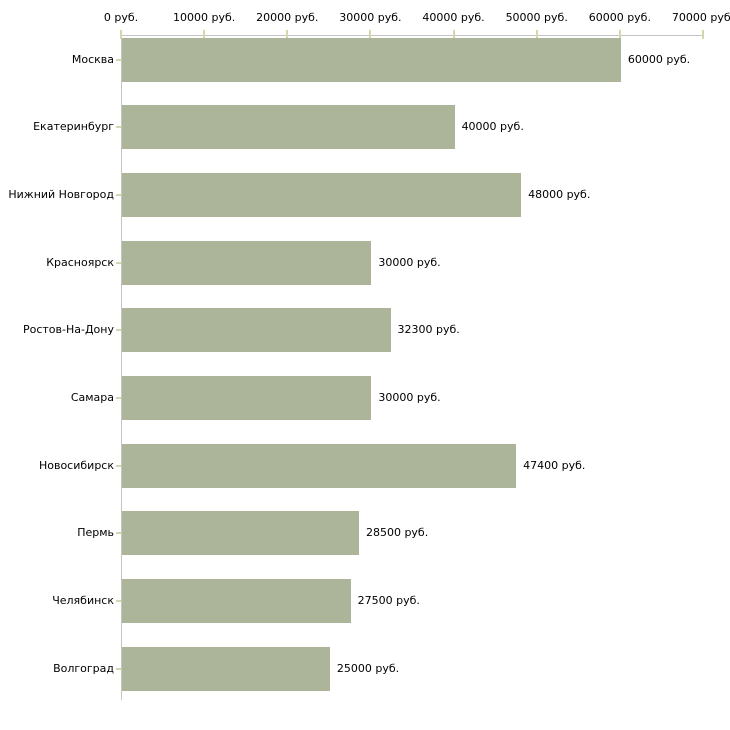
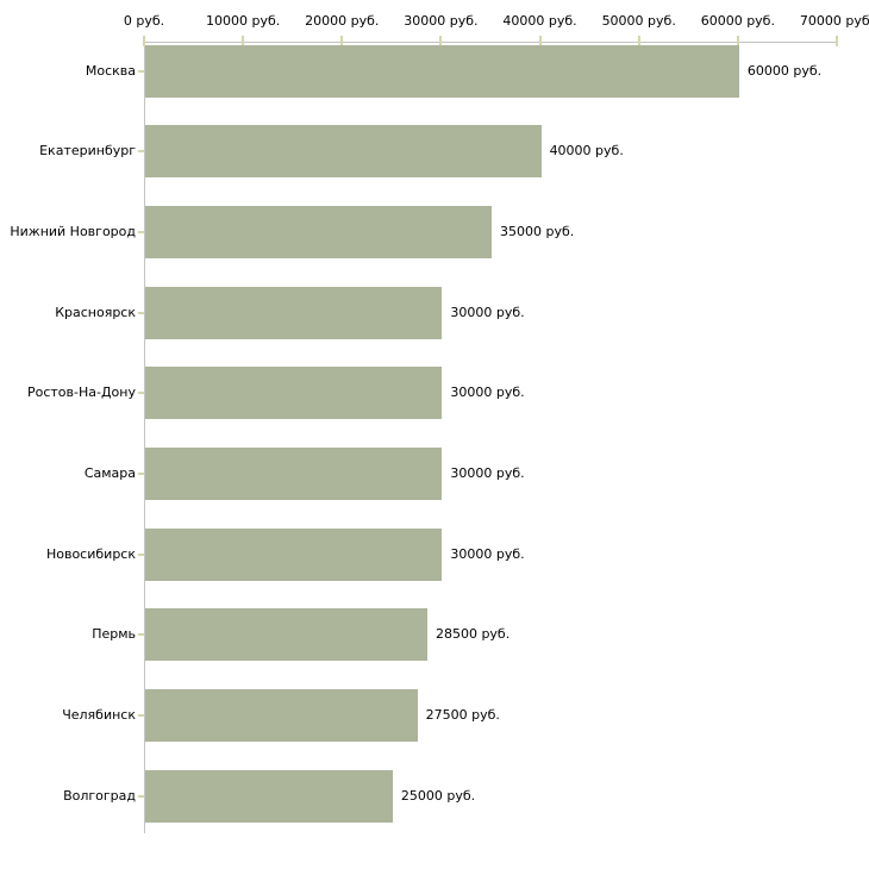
Нижний Новгород: 48000 -> 35000
Ростов-На-Дону: 32300 -> 30000
Новосибирск: 47400 -> 30000
